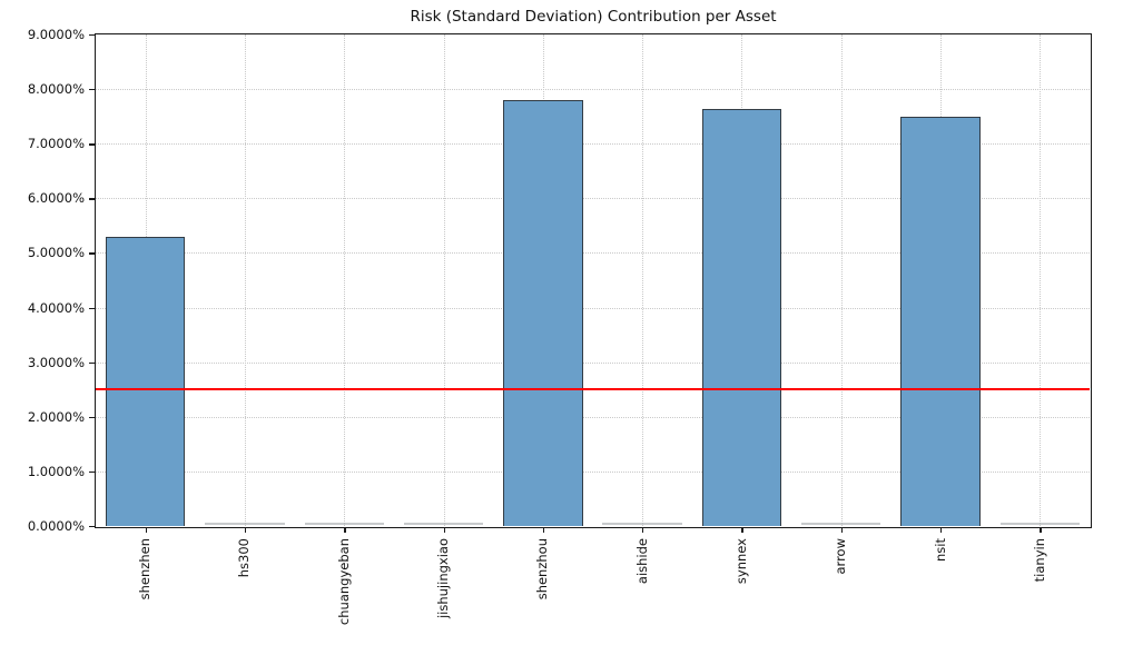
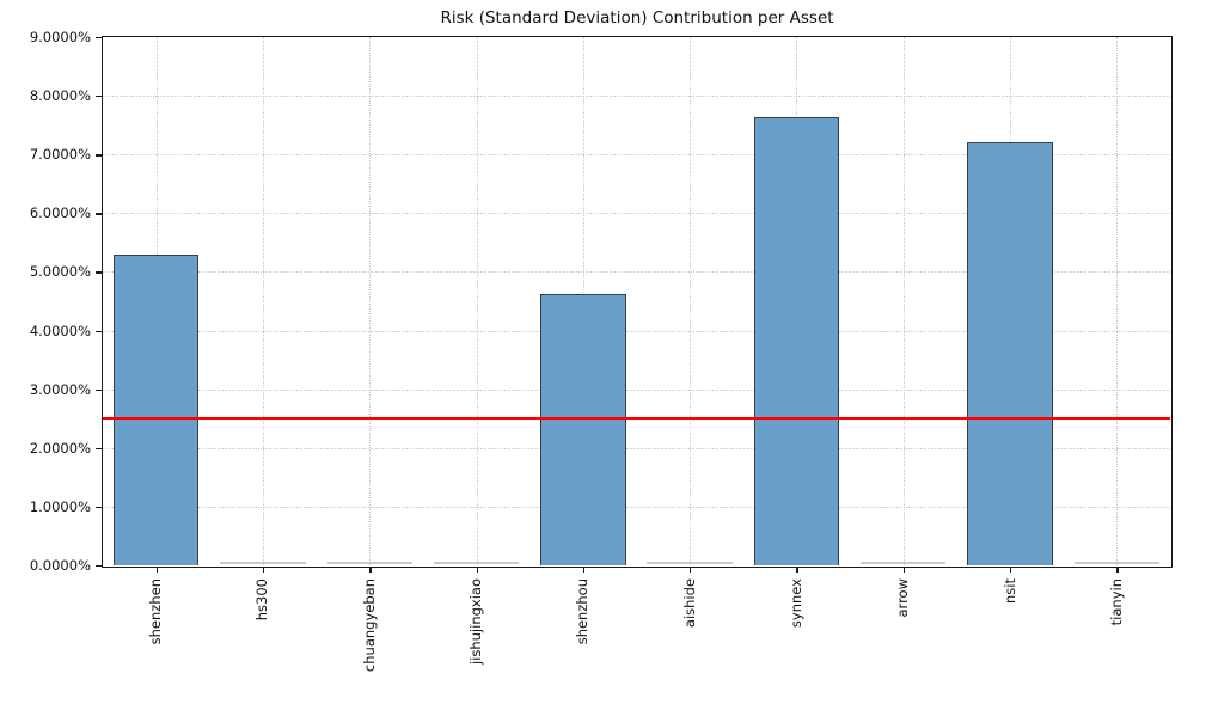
shenzhou: 7.8% -> 4.6%
nsit: 7.5% -> 7.2%
